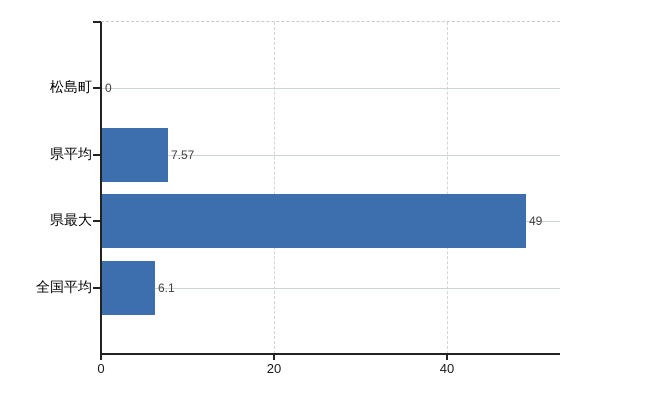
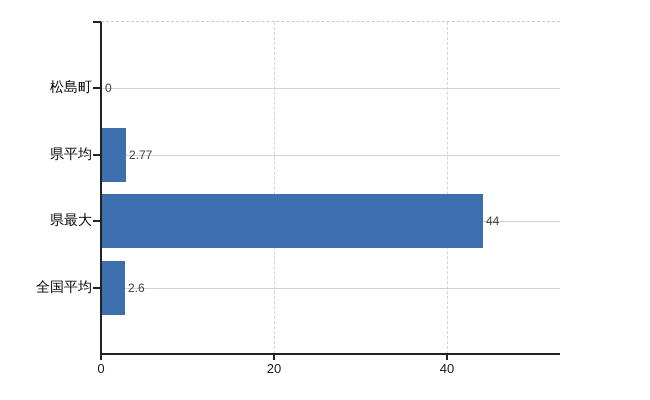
県平均: 7.57 -> 2.77
県最大: 49 -> 44
全国平均: 6.1 -> 2.6
